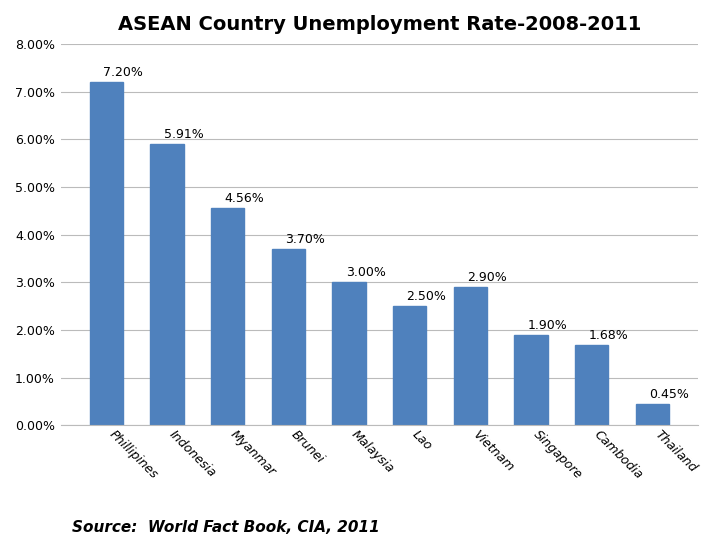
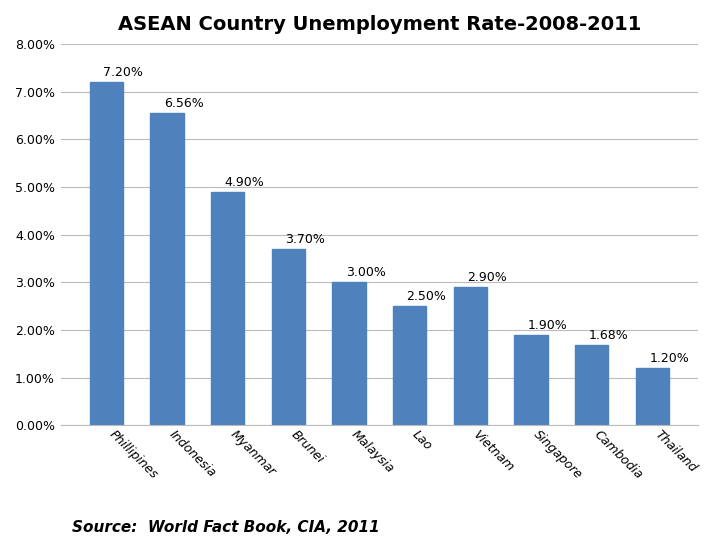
Indonesia: 5.91% -> 6.56%
Myanmar: 4.56% -> 4.90%
Thailand: 0.45% -> 1.20%
